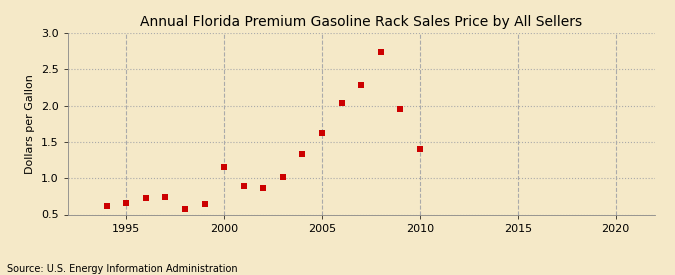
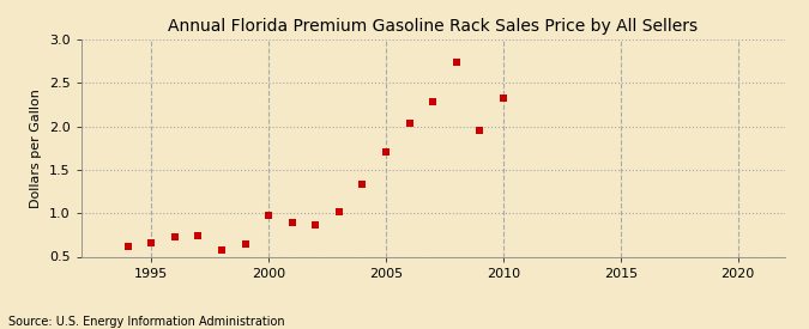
2000: 1.16 -> 0.97
2005: 1.62 -> 1.71
2010: 1.40 -> 2.33
